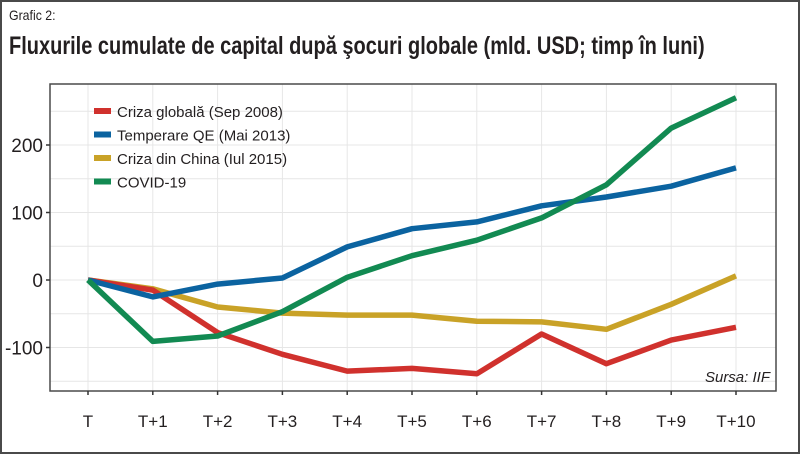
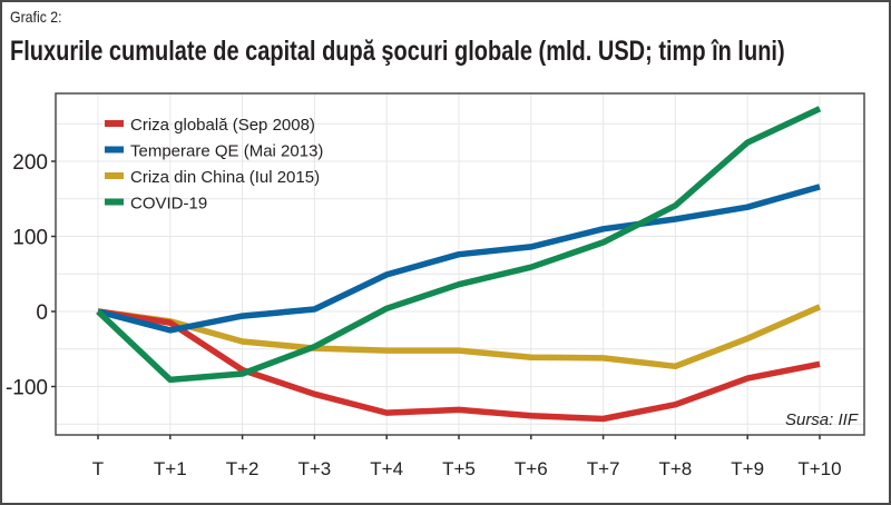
Criza globală (Sep 2008)/T+7: -80 -> -140
